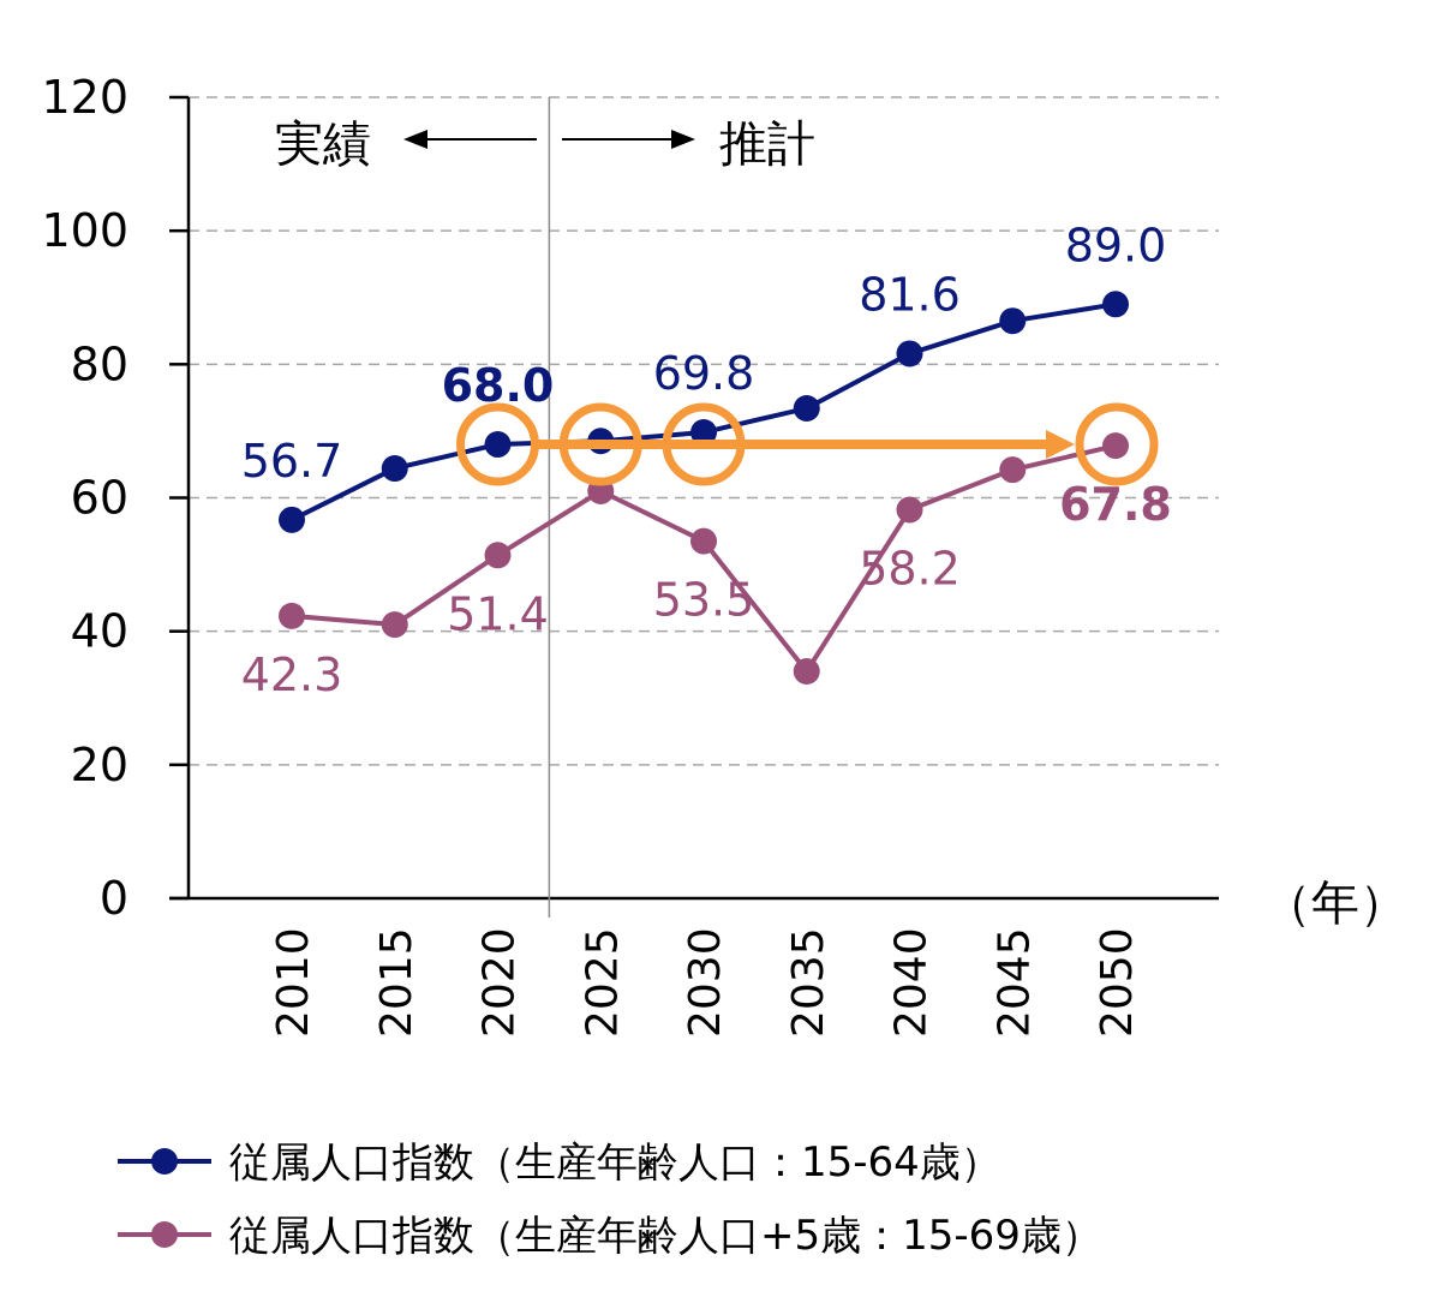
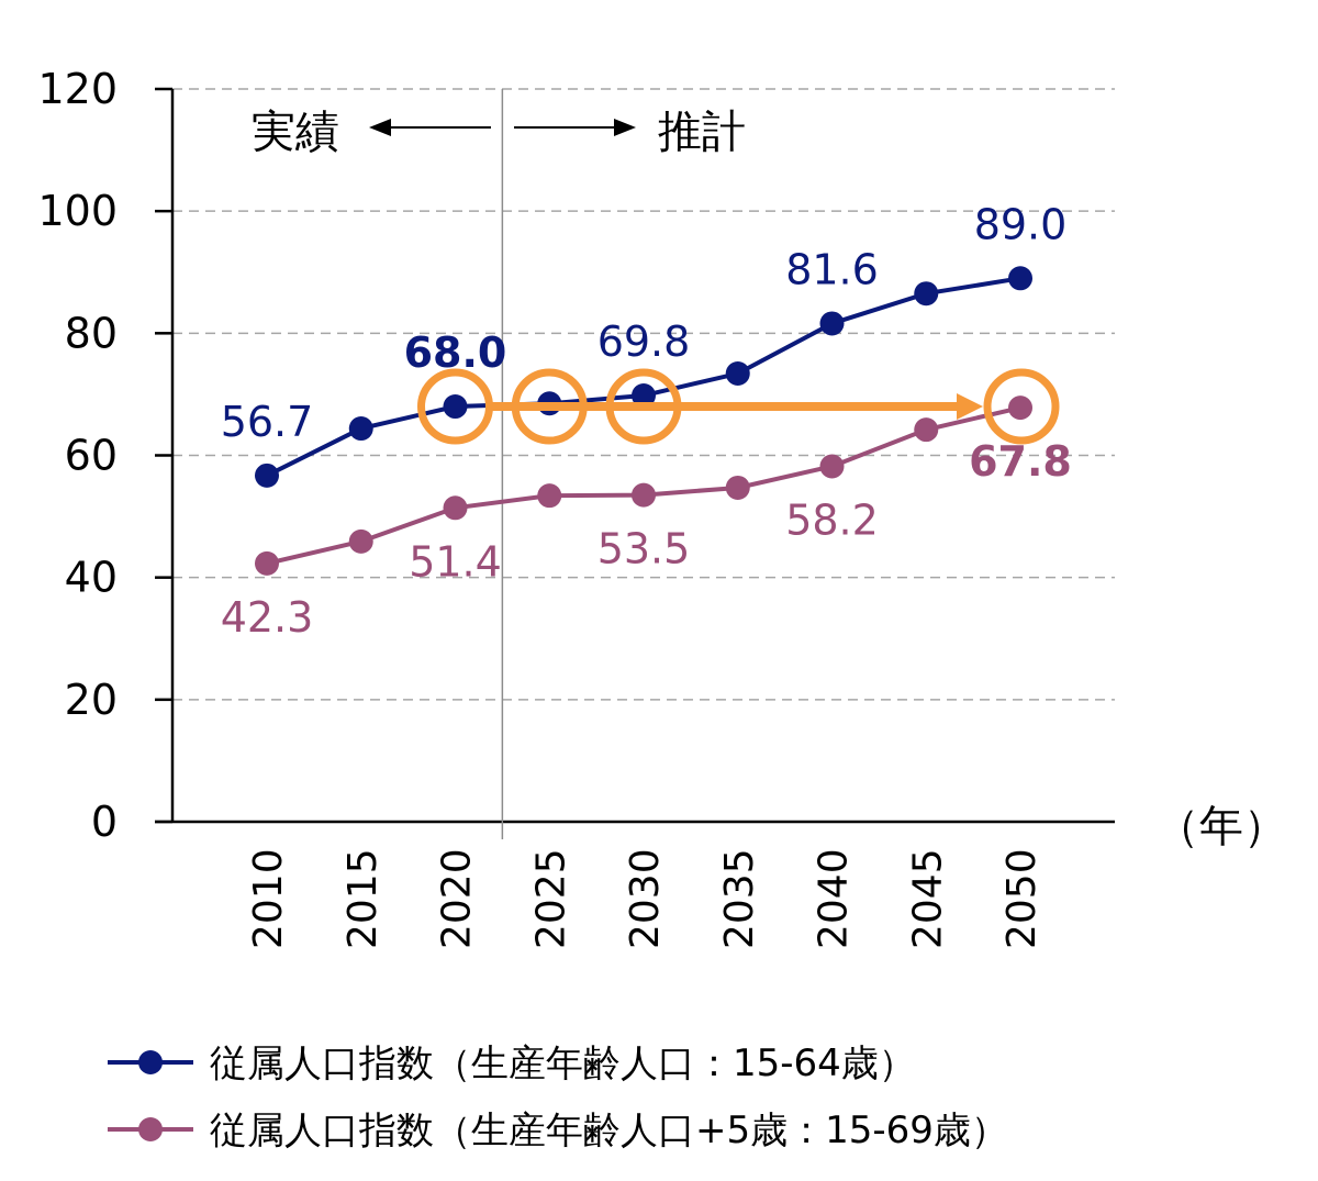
従属人口指数（生産年齢人口+5歳：15-69歳）/2015: 41 -> 46
従属人口指数（生産年齢人口+5歳：15-69歳）/2025: 61 -> 53
従属人口指数（生産年齢人口+5歳：15-69歳）/2035: 34 -> 55
